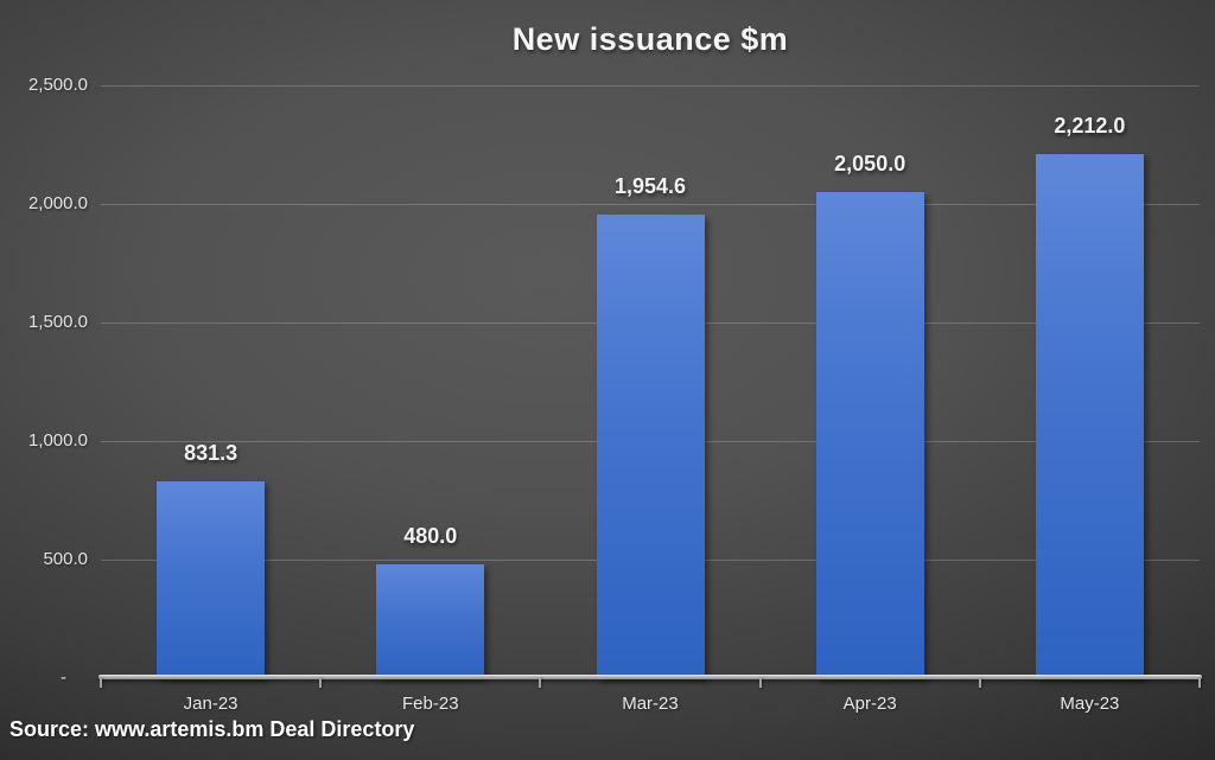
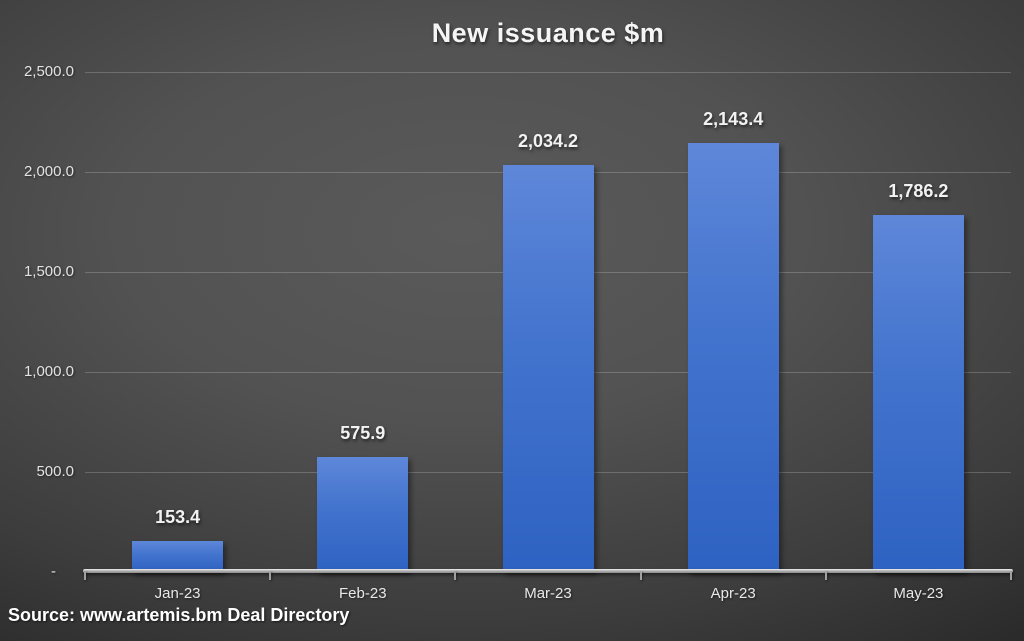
Jan-23: 831.3 -> 153.4
Feb-23: 480.0 -> 575.9
Mar-23: 1,954.6 -> 2,034.2
Apr-23: 2,050.0 -> 2,143.4
May-23: 2,212.0 -> 1,786.2
